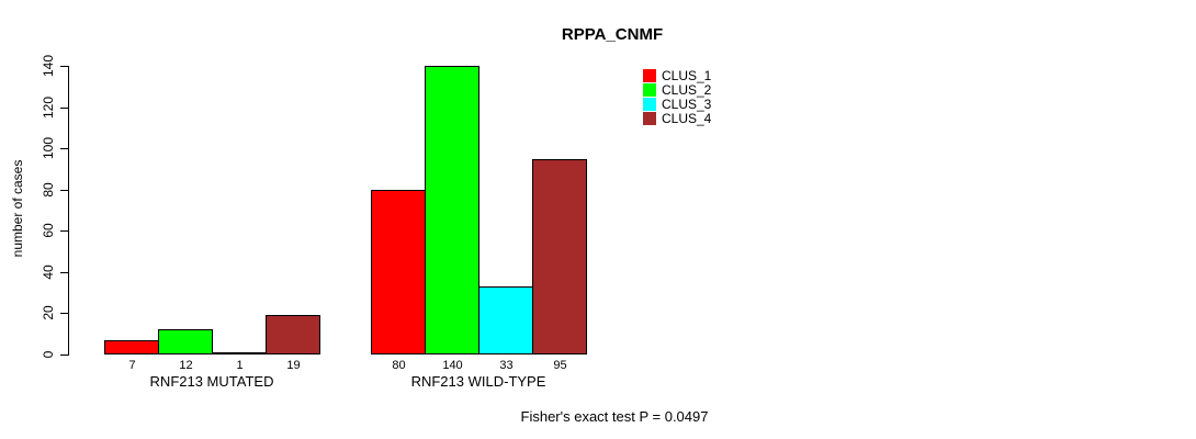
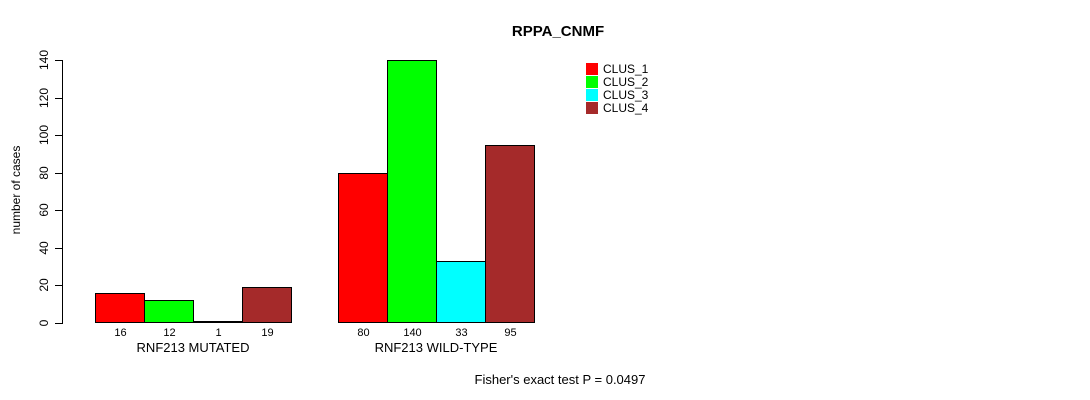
CLUS_1/RNF213 MUTATED: 7 -> 16
